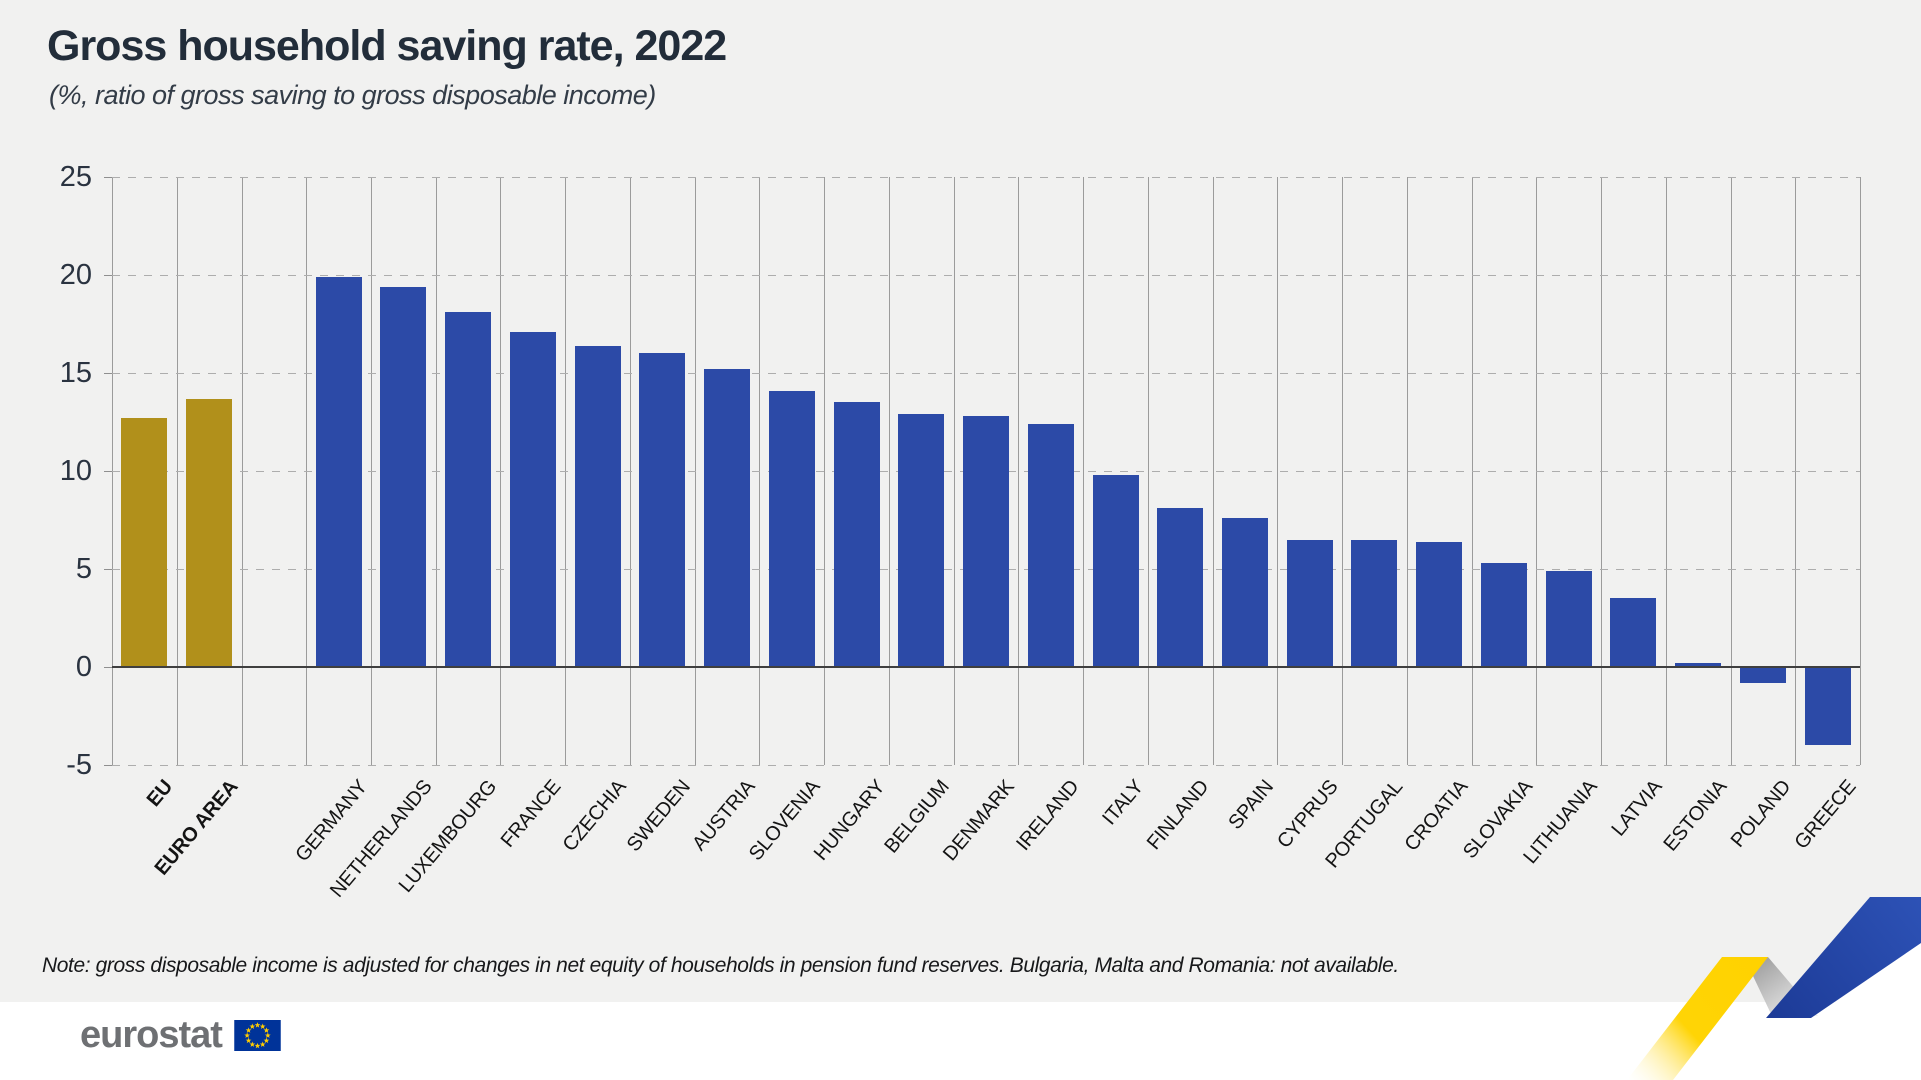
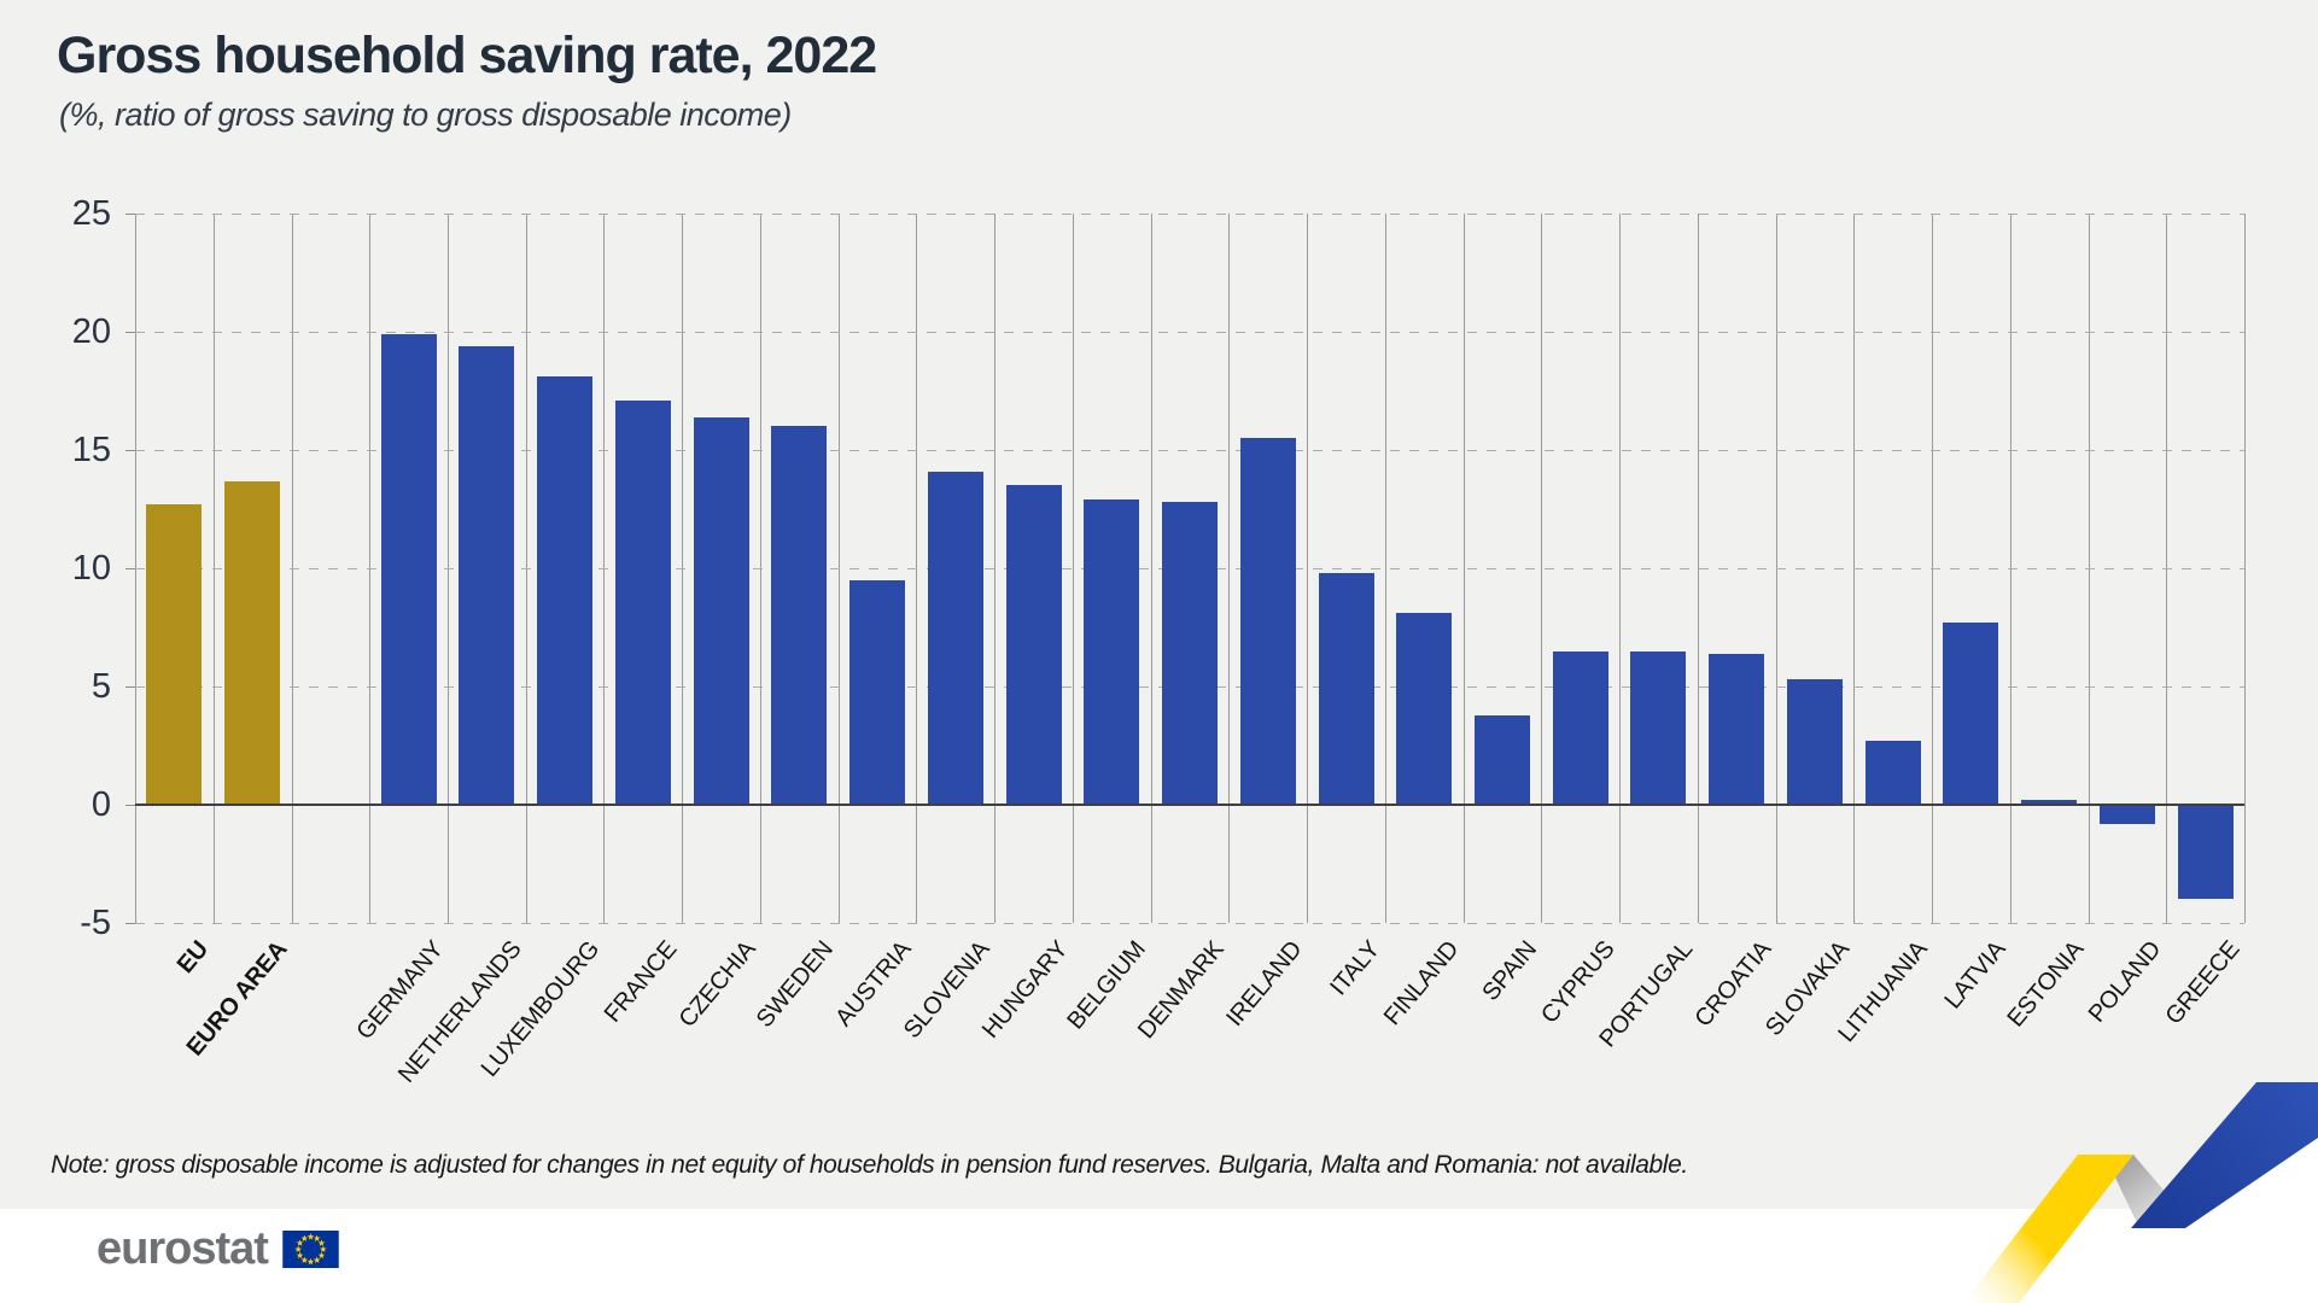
AUSTRIA: 15.2 -> 9.5
IRELAND: 12.4 -> 15.5
SPAIN: 7.6 -> 3.8
LITHUANIA: 4.9 -> 2.7
LATVIA: 3.5 -> 7.7
